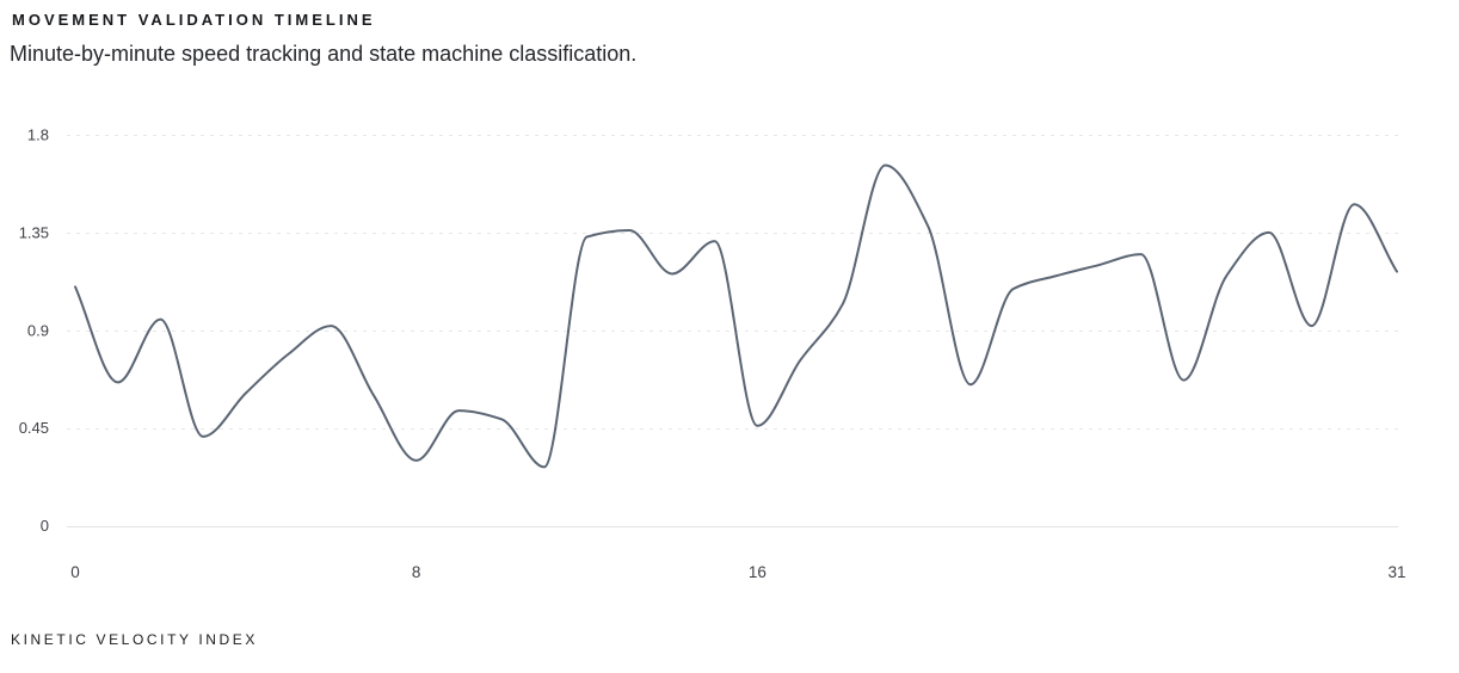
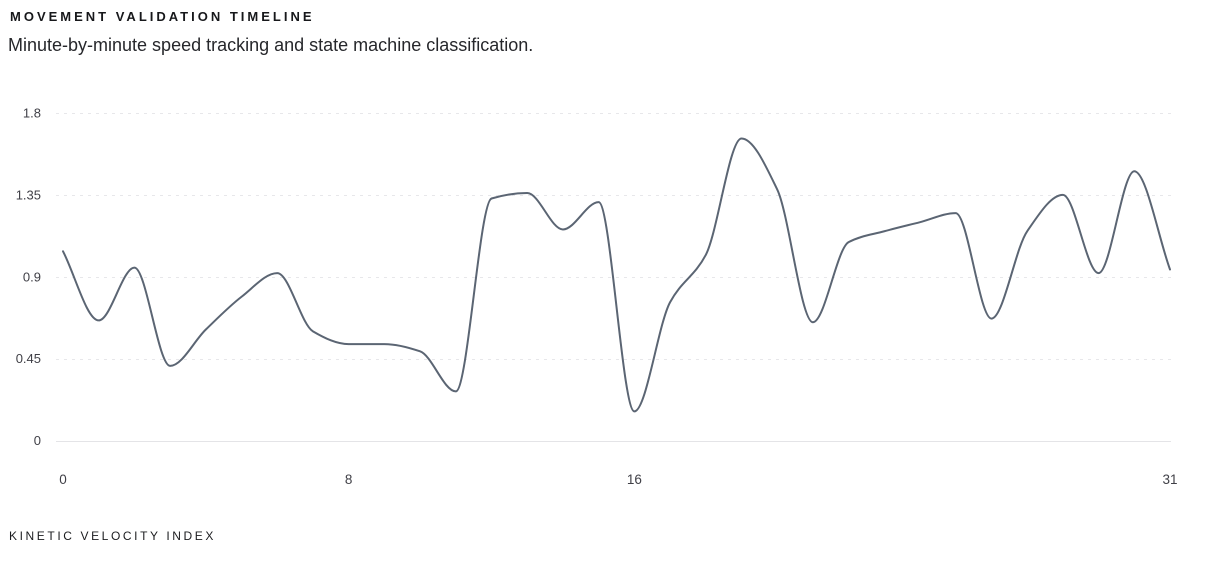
0: 1.10 -> 1.04
8: 0.30 -> 0.53
16: 0.46 -> 0.16
31: 1.17 -> 0.94
